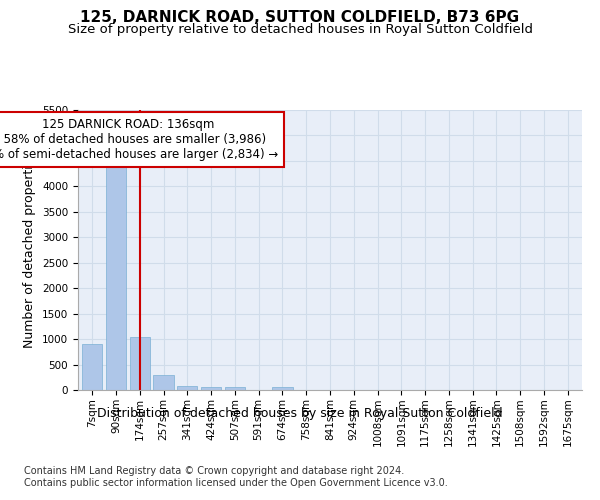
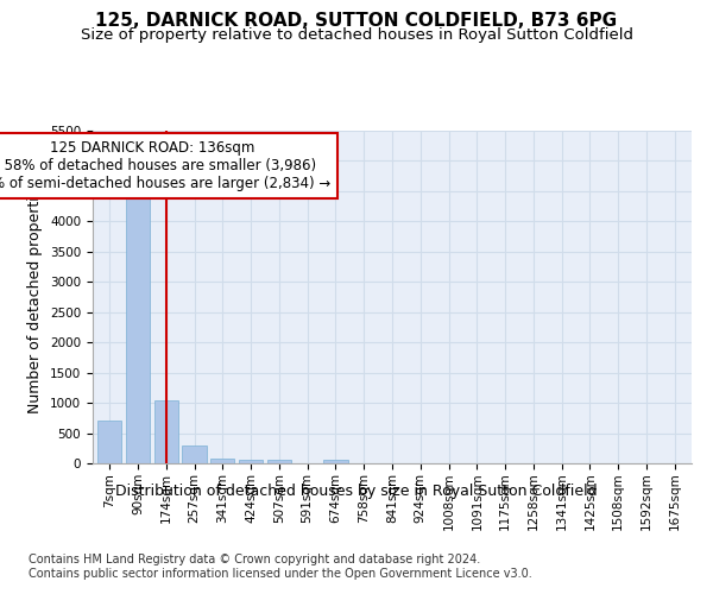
7sqm: 900 -> 700
